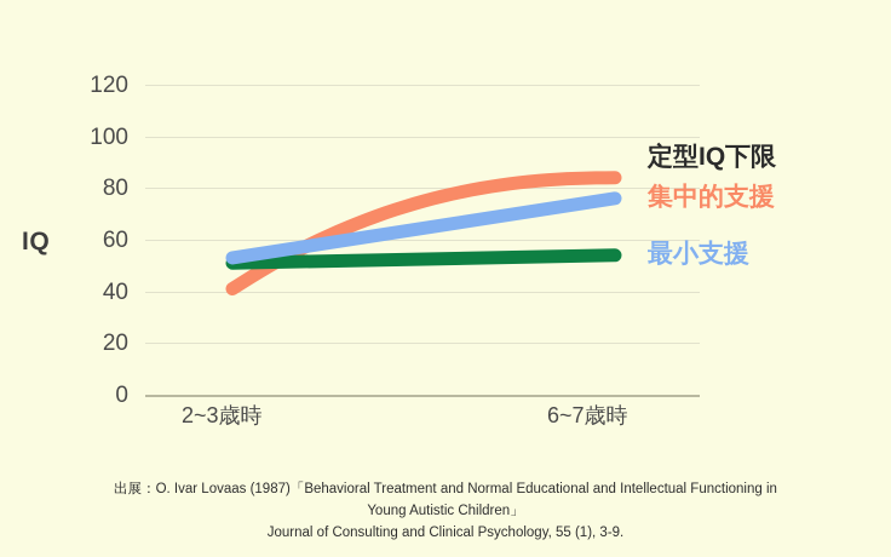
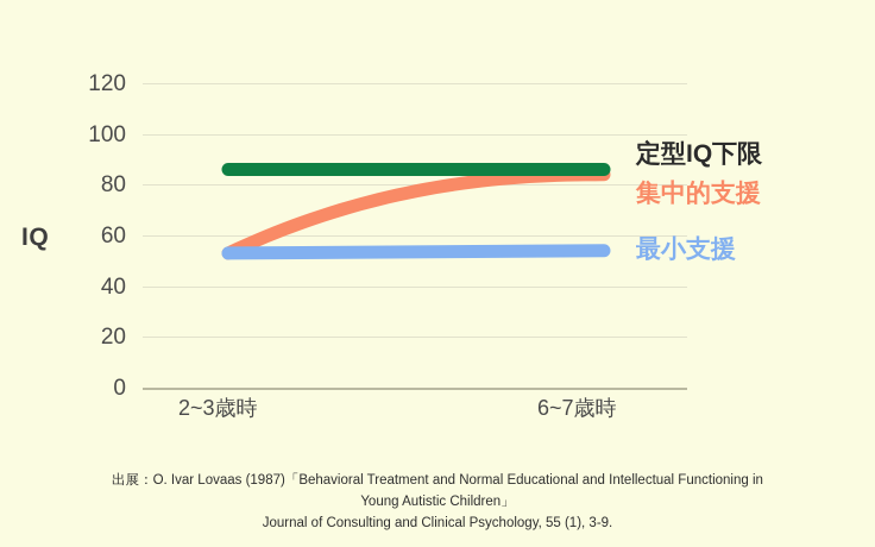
定型IQ下限/2~3歳時: 51 -> 86
集中的支援/2~3歳時: 41 -> 53
定型IQ下限/6~7歳時: 54 -> 86
最小支援/6~7歳時: 76 -> 54
